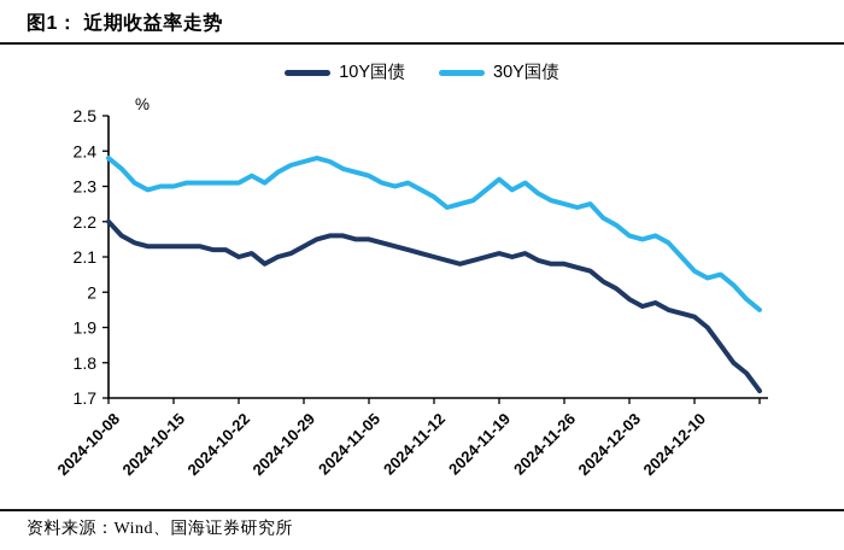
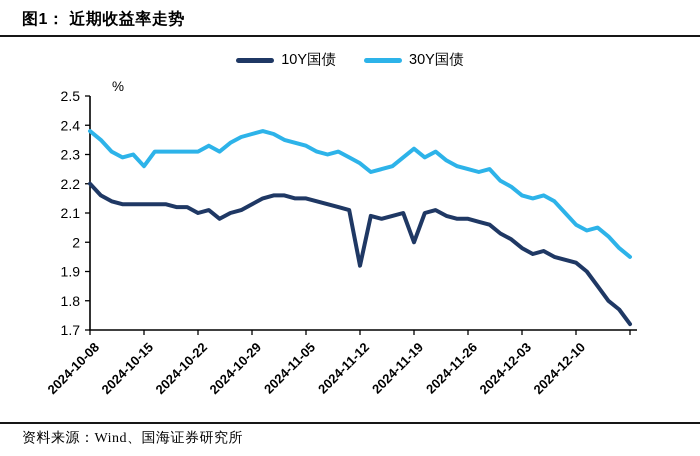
30Y国债/2024-10-15: 2.30 -> 2.26
10Y国债/2024-11-12: 2.10 -> 1.92
10Y国债/2024-11-19: 2.11 -> 2.00
